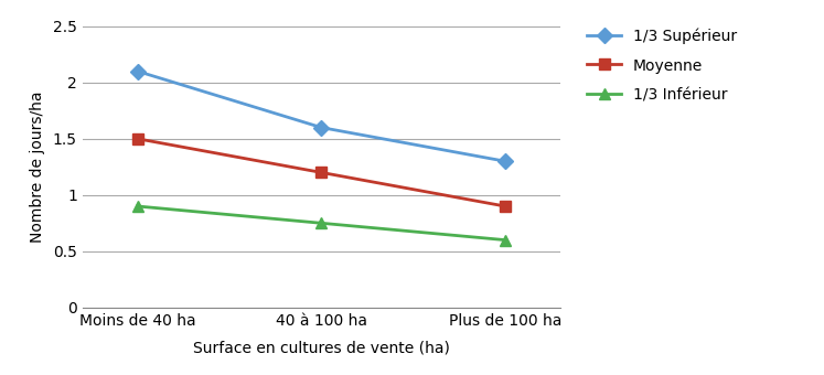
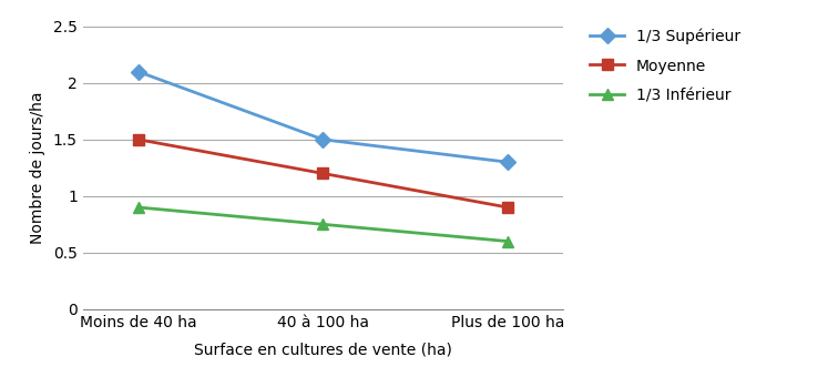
1/3 Supérieur/40 à 100 ha: 1.6 -> 1.5
